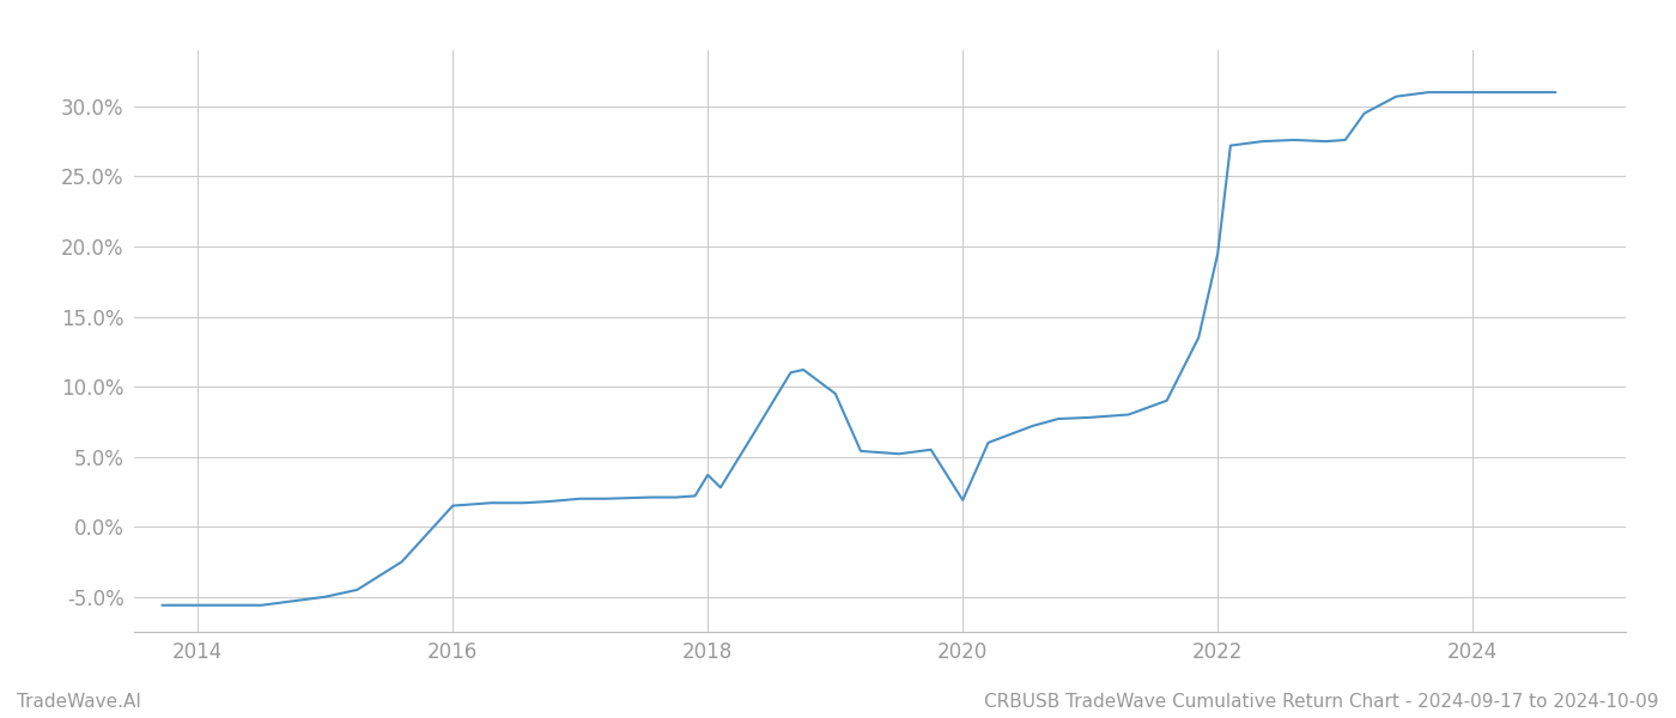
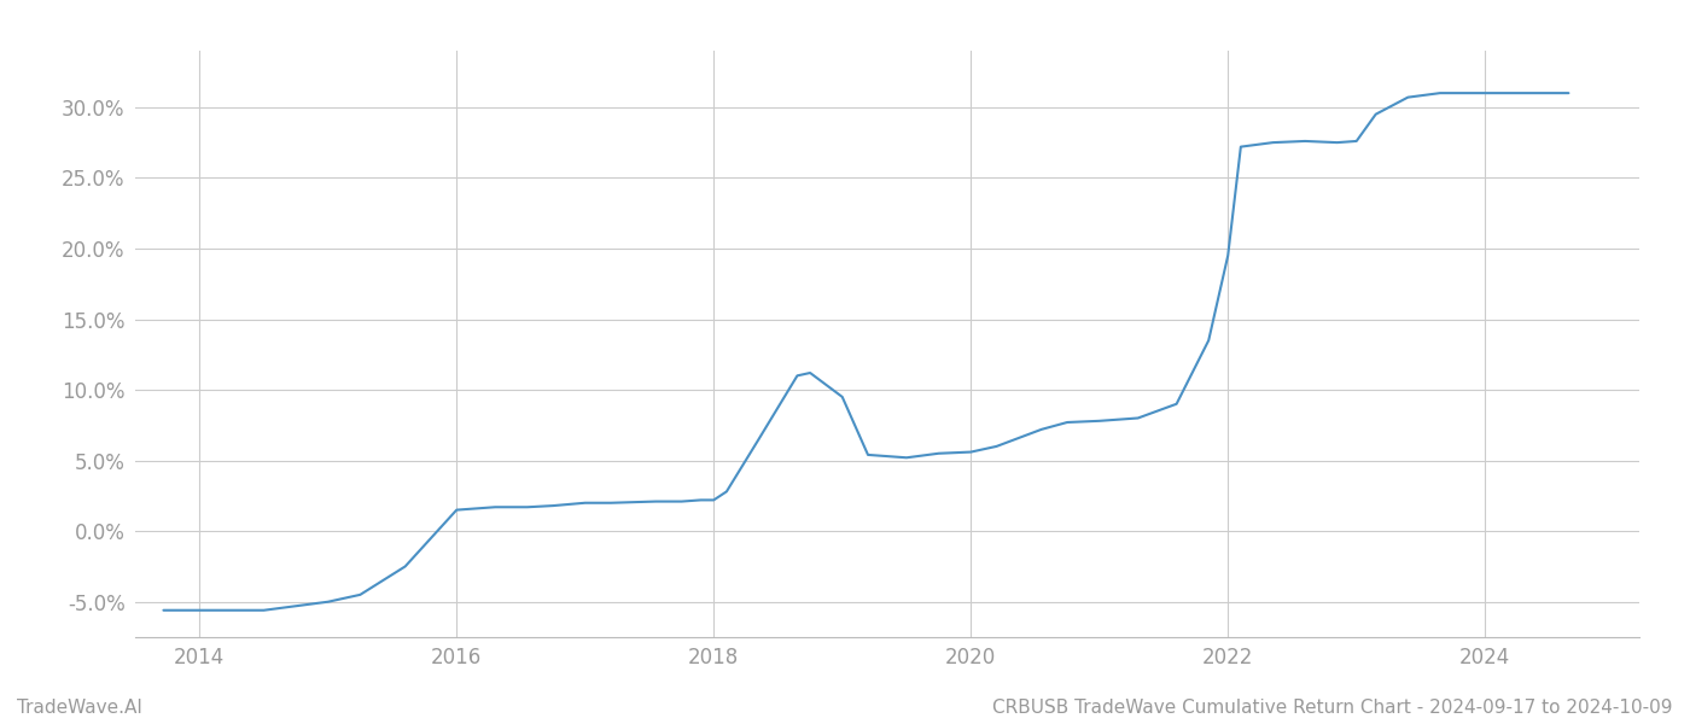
2018: 3.7% -> 2.2%
2020: 1.9% -> 5.6%
